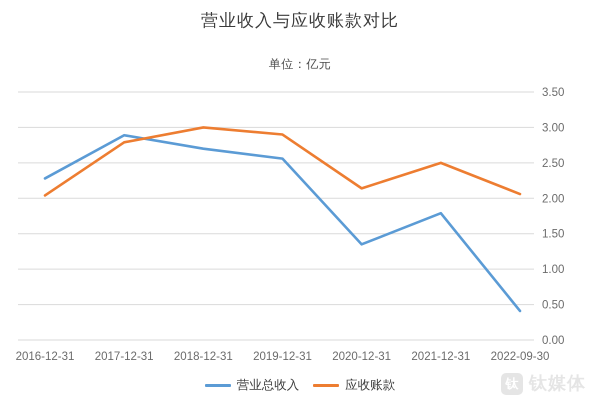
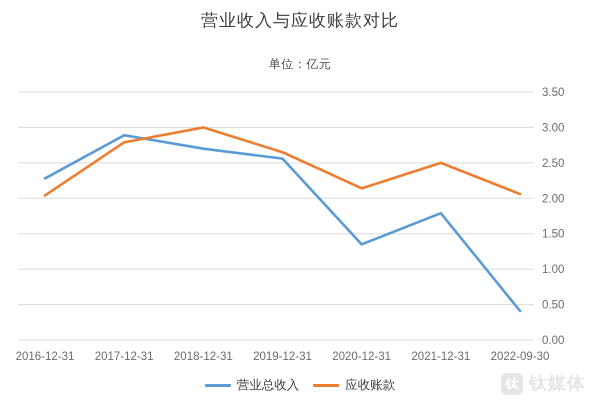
应收账款/2019-12-31: 2.9 -> 2.6
